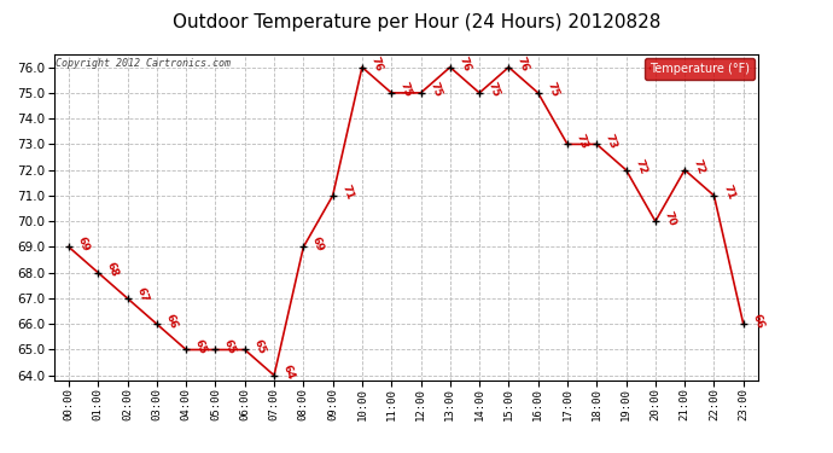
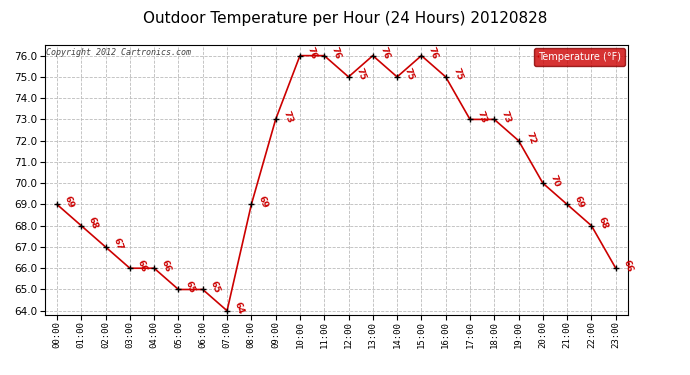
04:00: 65 -> 66
09:00: 71 -> 73
11:00: 75 -> 76
21:00: 72 -> 69
22:00: 71 -> 68
